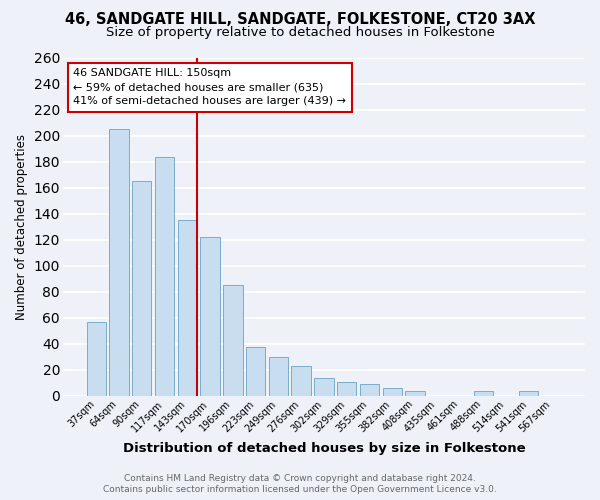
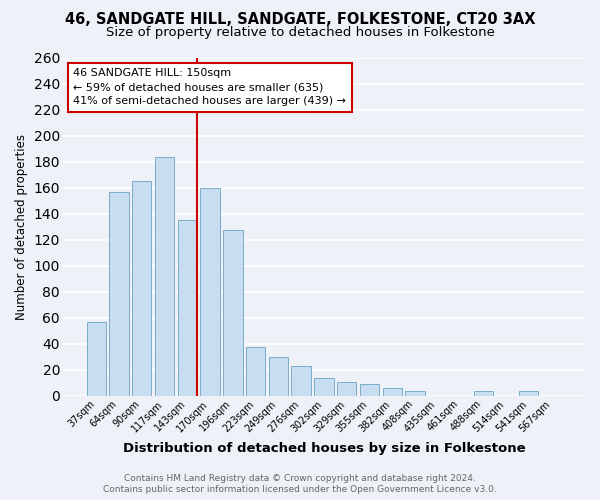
64sqm: 205 -> 157
170sqm: 122 -> 160
196sqm: 85 -> 128
